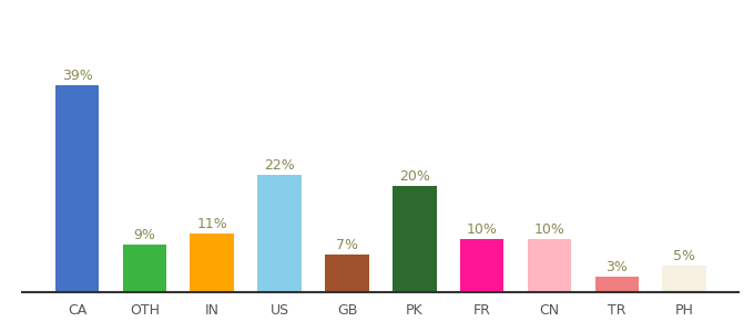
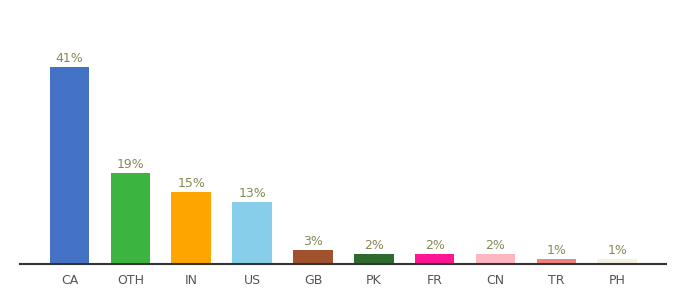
CA: 39% -> 41%
OTH: 9% -> 19%
IN: 11% -> 15%
US: 22% -> 13%
GB: 7% -> 3%
PK: 20% -> 2%
FR: 10% -> 2%
CN: 10% -> 2%
TR: 3% -> 1%
PH: 5% -> 1%
